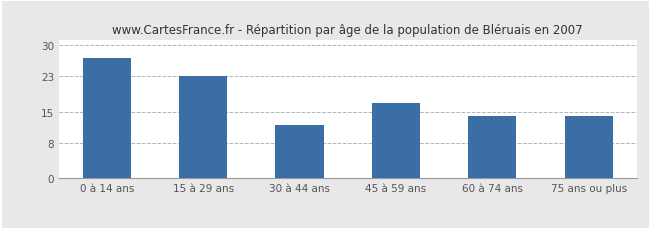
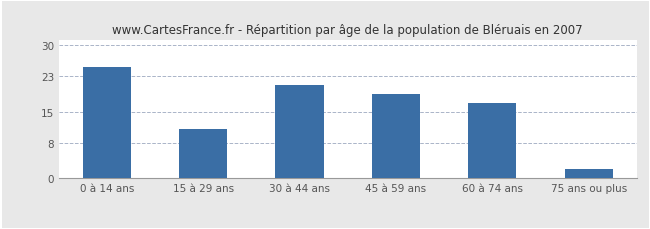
0 à 14 ans: 27 -> 25
15 à 29 ans: 23 -> 11
30 à 44 ans: 12 -> 21
45 à 59 ans: 17 -> 19
60 à 74 ans: 14 -> 17
75 ans ou plus: 14 -> 2
